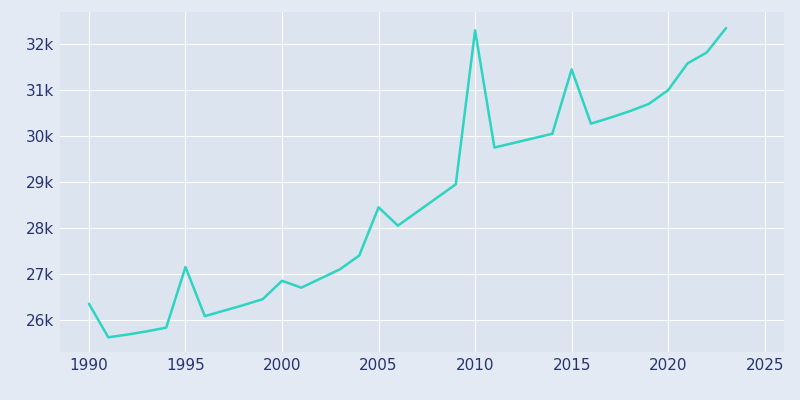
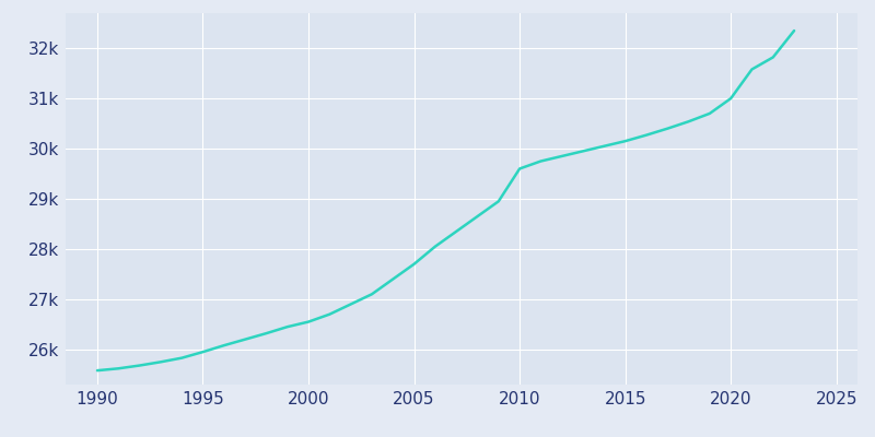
1990: 26.35k -> 25.58k
1995: 27.15k -> 25.95k
2000: 26.85k -> 26.55k
2005: 28.45k -> 27.70k
2010: 32.30k -> 29.60k
2015: 31.45k -> 30.15k
